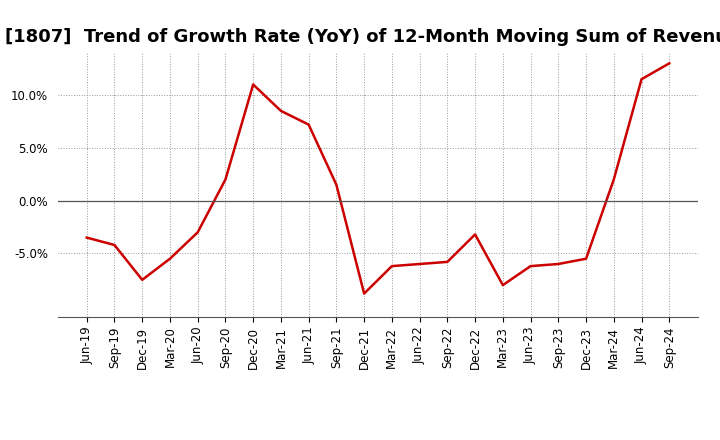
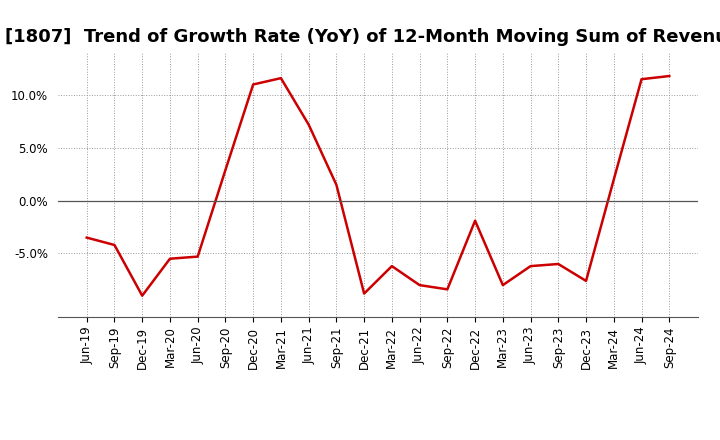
Dec-19: -7.5% -> -9.0%
Jun-20: -3.0% -> -5.3%
Sep-20: 2.0% -> 2.9%
Mar-21: 8.5% -> 11.6%
Jun-22: -6.0% -> -8.0%
Sep-22: -5.8% -> -8.4%
Dec-22: -3.2% -> -1.9%
Dec-23: -5.5% -> -7.6%
Sep-24: 13.0% -> 11.8%
